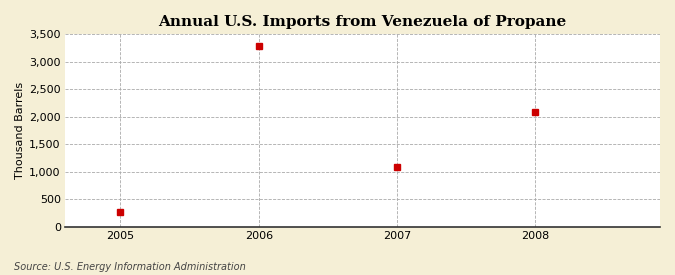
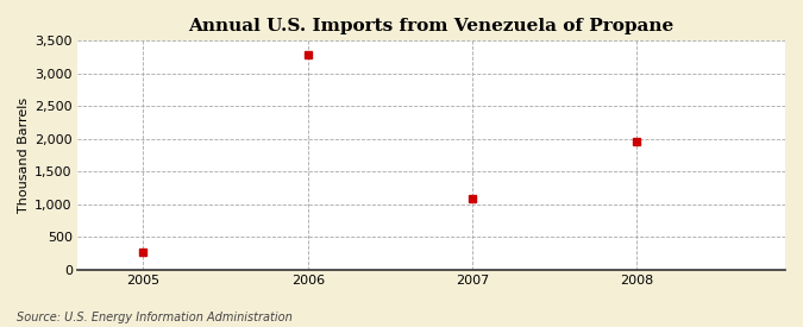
2008: 2,090 -> 1,960
